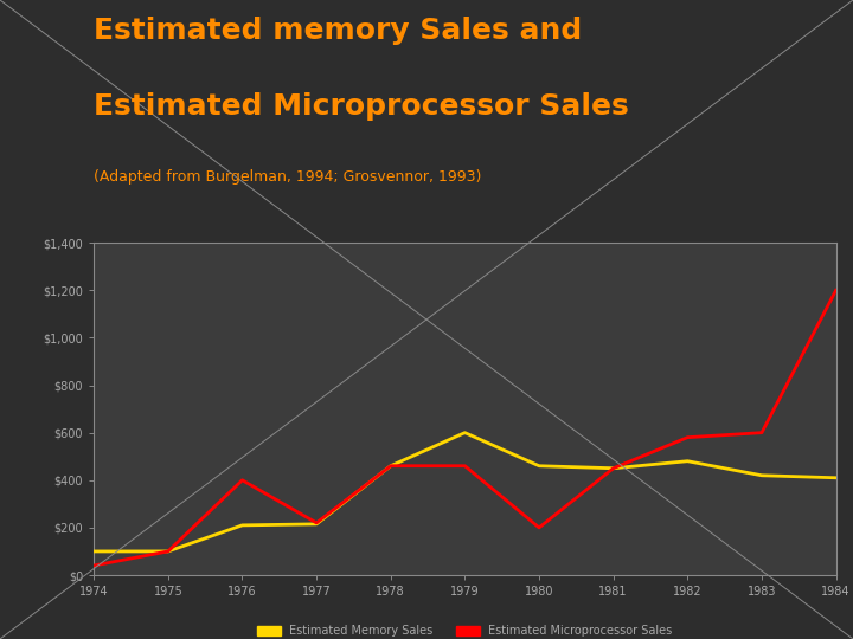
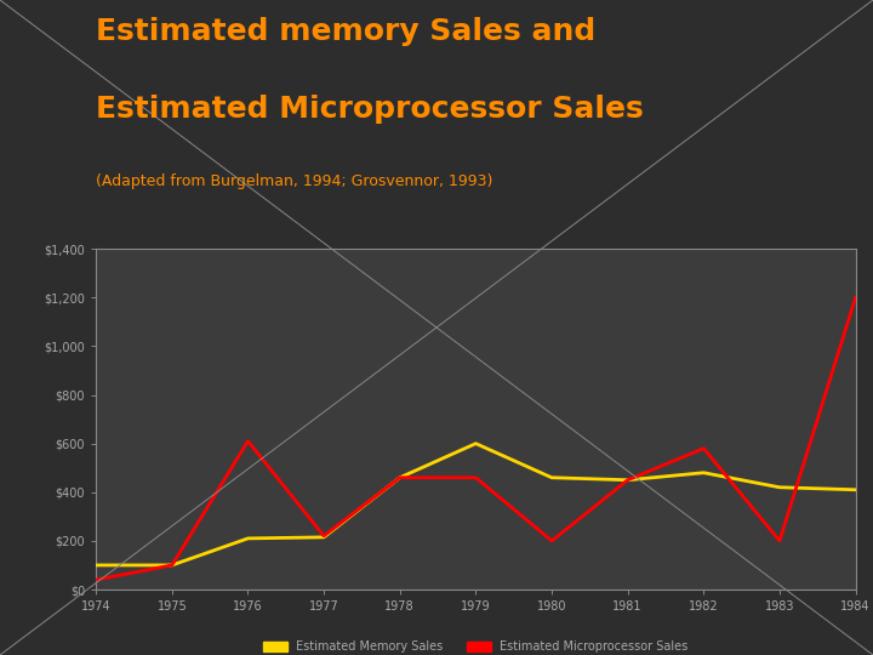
Estimated Microprocessor Sales/1976: $400 -> $610
Estimated Microprocessor Sales/1983: $600 -> $200
